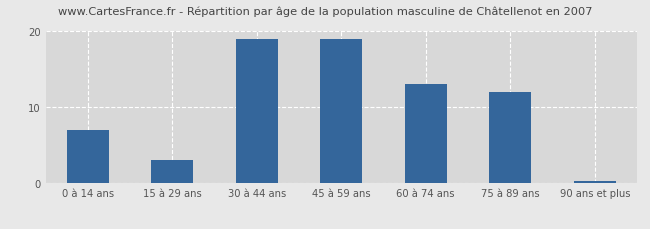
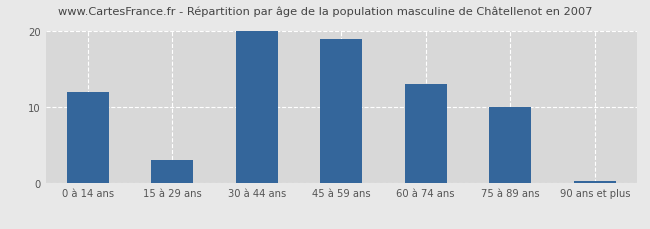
0 à 14 ans: 7.0 -> 12.0
30 à 44 ans: 19.0 -> 20.0
75 à 89 ans: 12.0 -> 10.0
